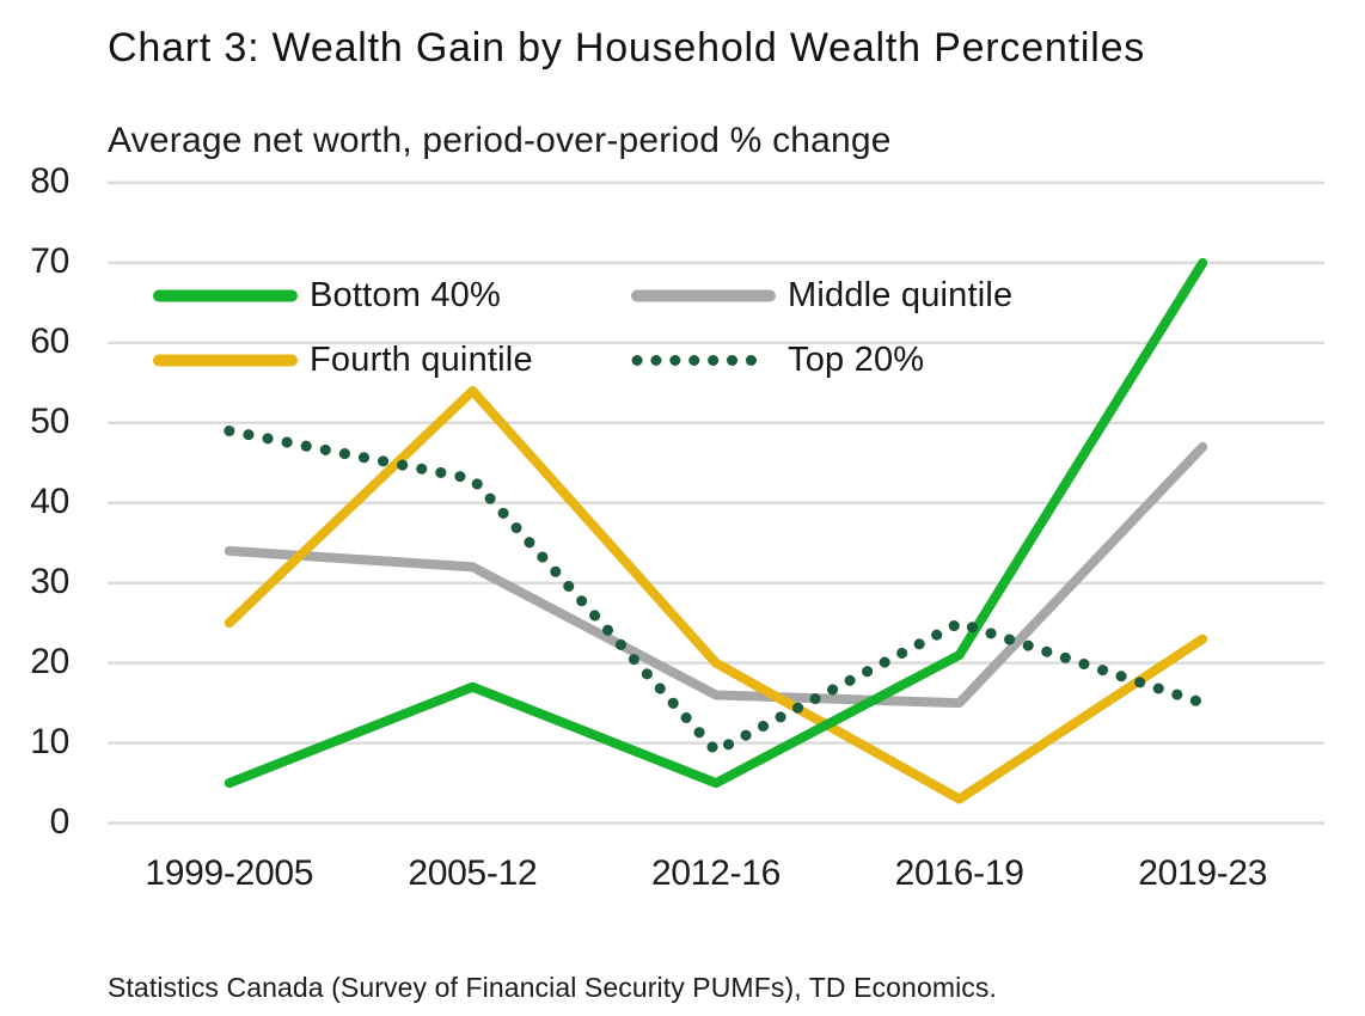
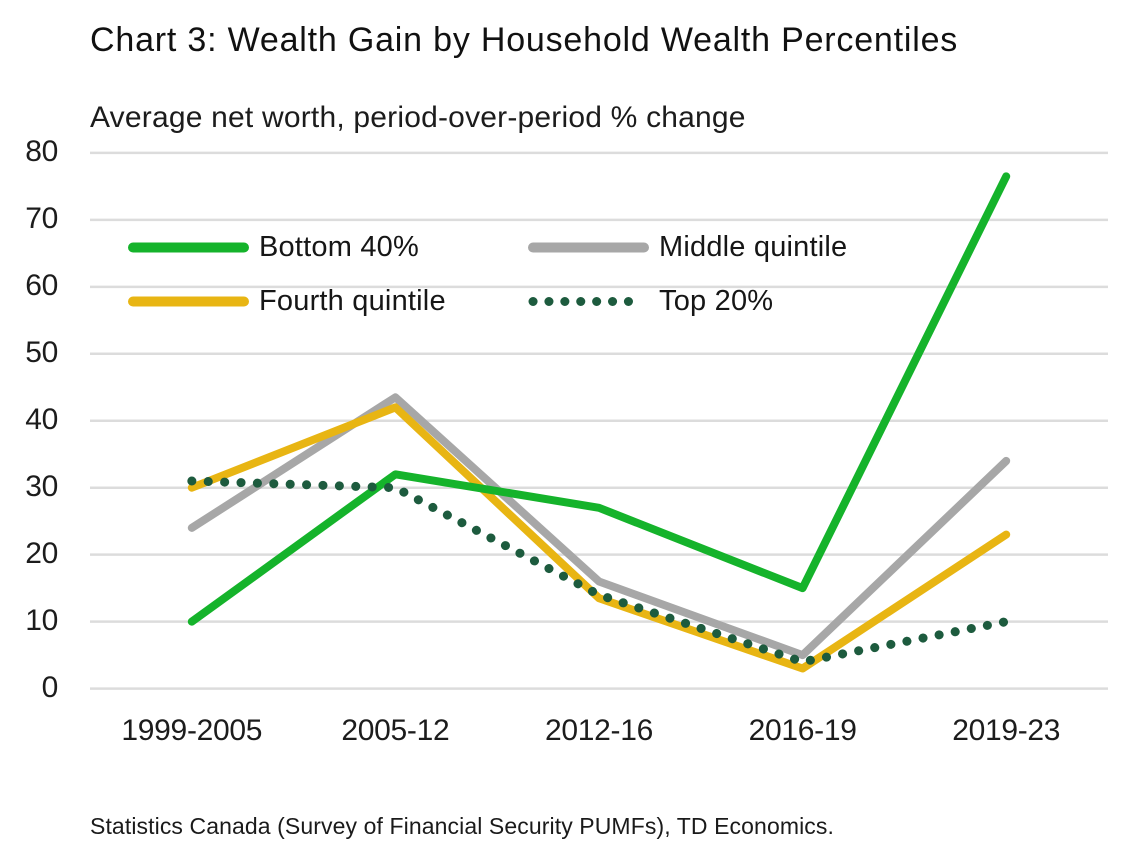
Bottom 40%/1999-2005: 5 -> 10
Middle quintile/1999-2005: 34 -> 24
Fourth quintile/1999-2005: 25 -> 30
Top 20%/1999-2005: 49 -> 31
Bottom 40%/2005-12: 17 -> 32
Middle quintile/2005-12: 32 -> 44
Fourth quintile/2005-12: 54 -> 42
Top 20%/2005-12: 43 -> 30
Bottom 40%/2012-16: 5 -> 27
Fourth quintile/2012-16: 20 -> 14
Top 20%/2012-16: 9 -> 14
Bottom 40%/2016-19: 21 -> 15
Middle quintile/2016-19: 15 -> 5
Top 20%/2016-19: 25 -> 4
Bottom 40%/2019-23: 70 -> 76
Middle quintile/2019-23: 47 -> 34
Top 20%/2019-23: 15 -> 10
